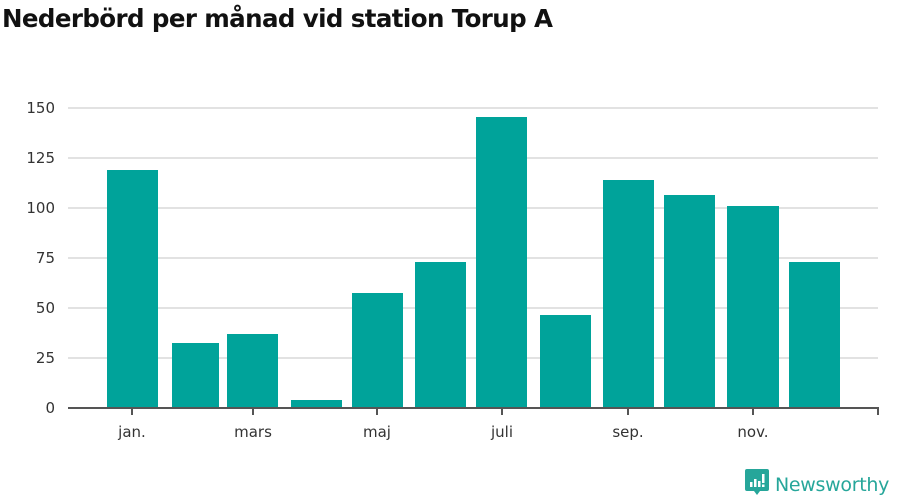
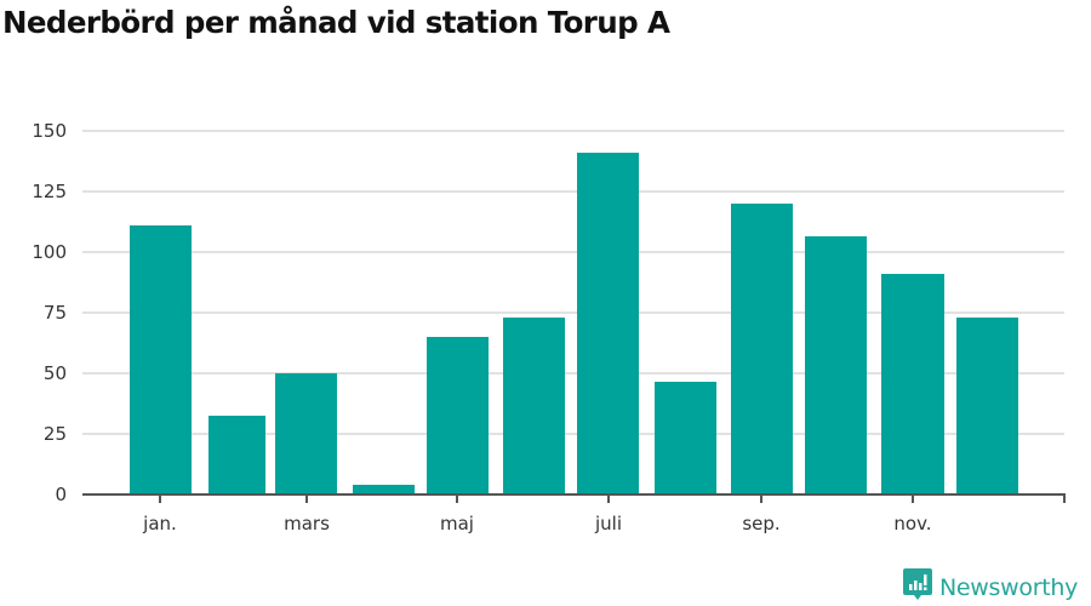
jan.: 119 -> 111
mars: 37 -> 50
maj: 58 -> 65
juli: 146 -> 141
sep.: 114 -> 120
nov.: 101 -> 91
